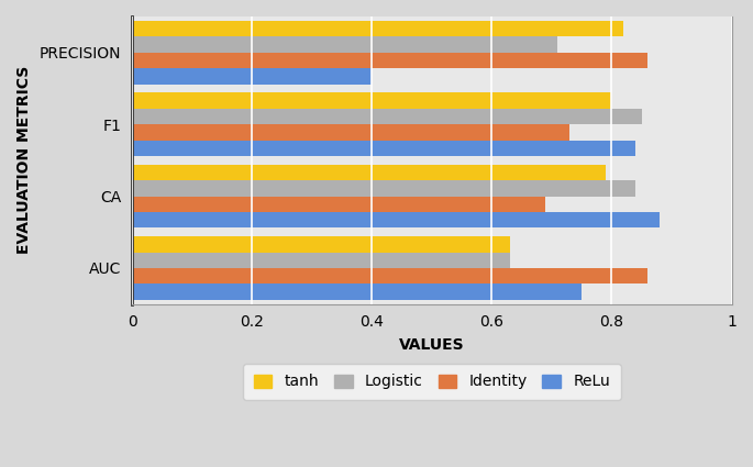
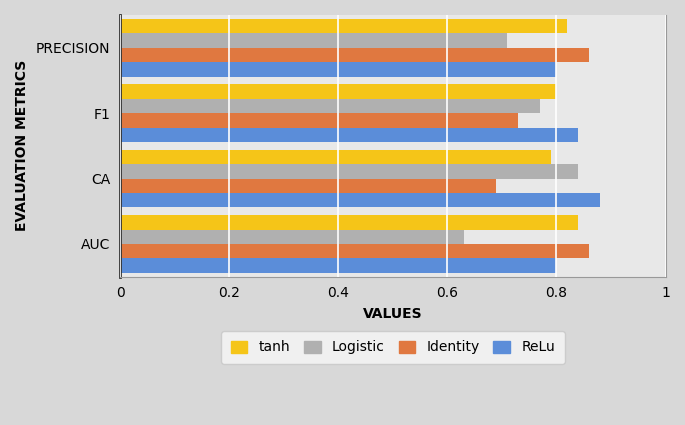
ReLu/PRECISION: 0.40 -> 0.80
Logistic/F1: 0.85 -> 0.77
tanh/AUC: 0.63 -> 0.84
ReLu/AUC: 0.75 -> 0.80
